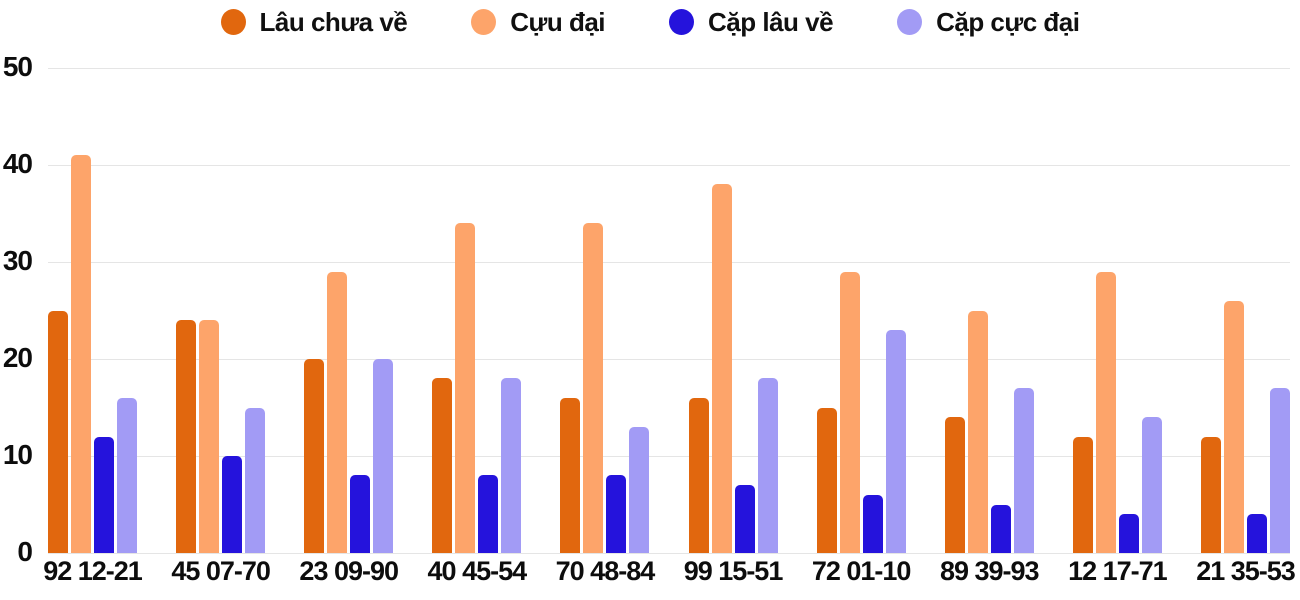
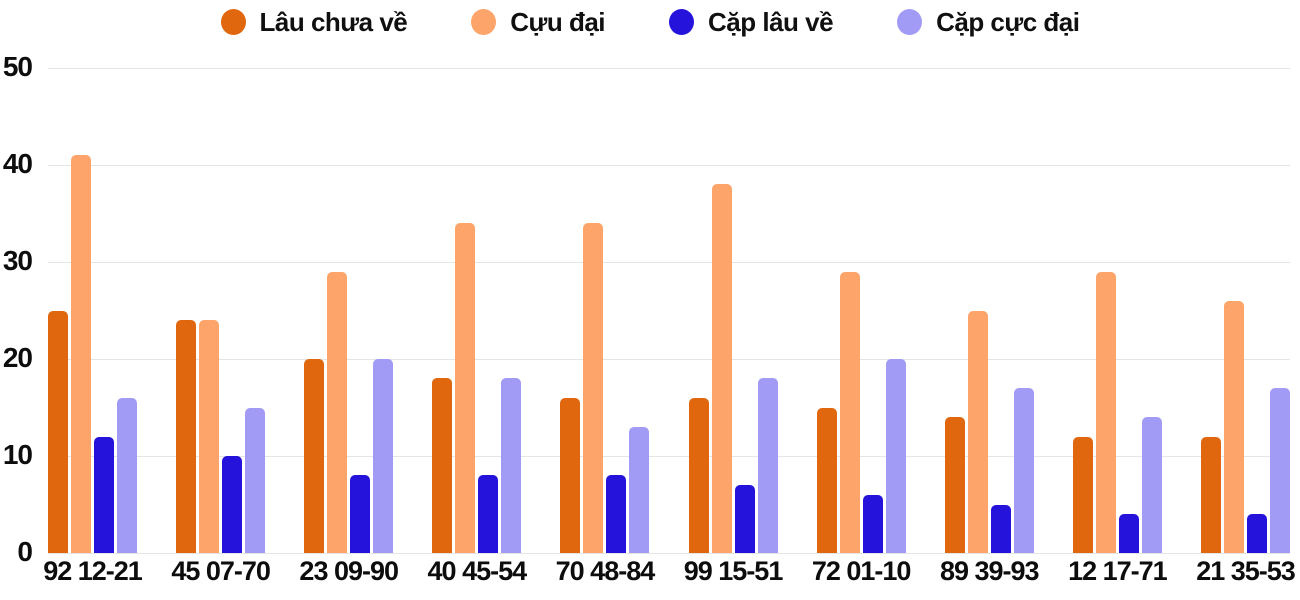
Cặp cực đại/72 01-10: 23 -> 20
